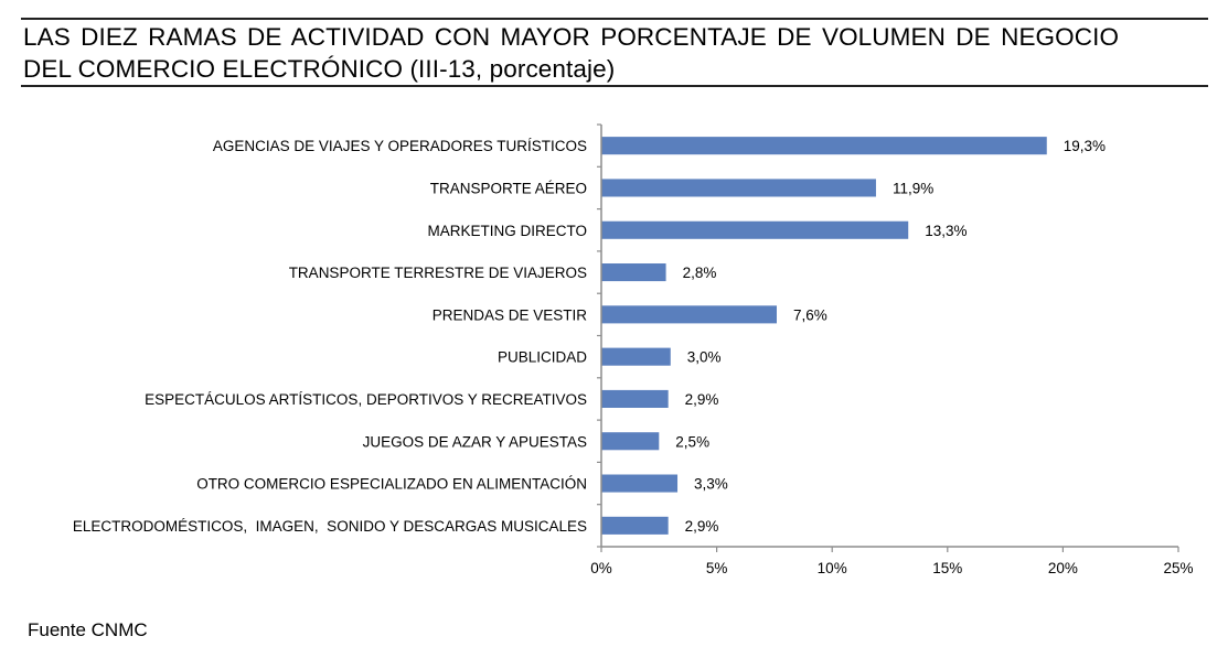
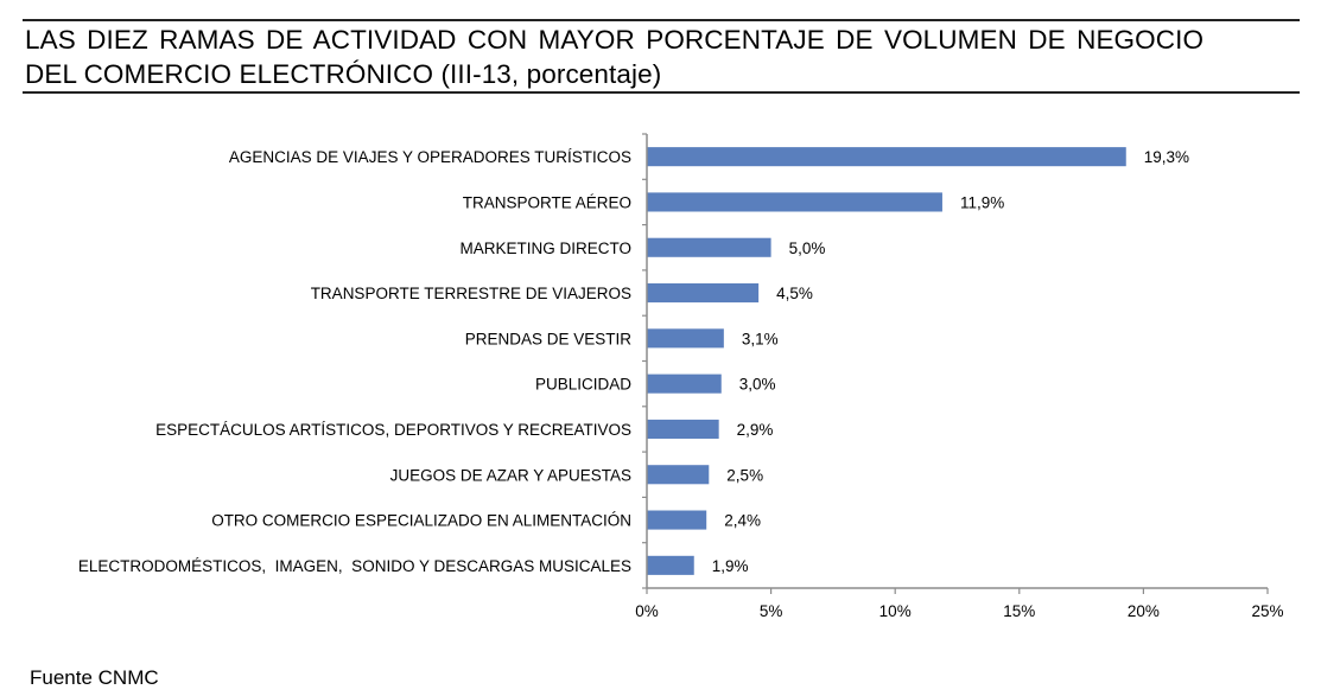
MARKETING DIRECTO: 13,3% -> 5,0%
TRANSPORTE TERRESTRE DE VIAJEROS: 2,8% -> 4,5%
PRENDAS DE VESTIR: 7,6% -> 3,1%
OTRO COMERCIO ESPECIALIZADO EN ALIMENTACIÓN: 3,3% -> 2,4%
ELECTRODOMÉSTICOS, IMAGEN, SONIDO Y DESCARGAS MUSICALES: 2,9% -> 1,9%
